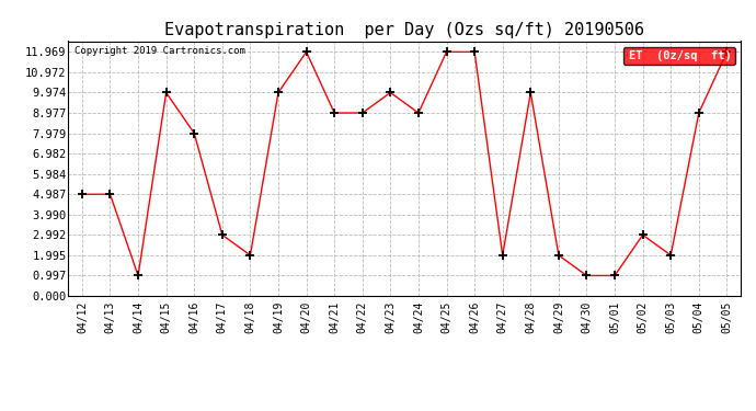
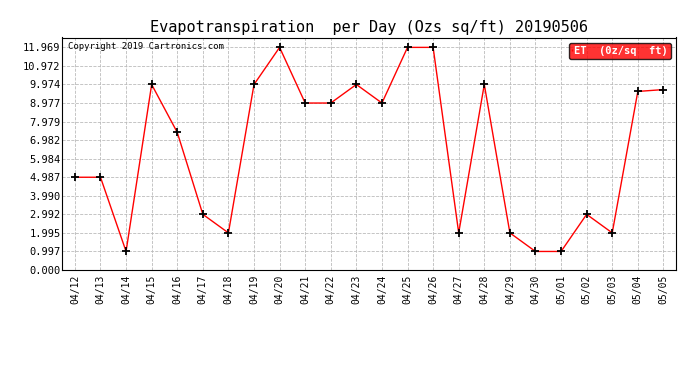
04/16: 8.0 -> 7.4
05/04: 9.0 -> 9.6
05/05: 12.0 -> 9.7
